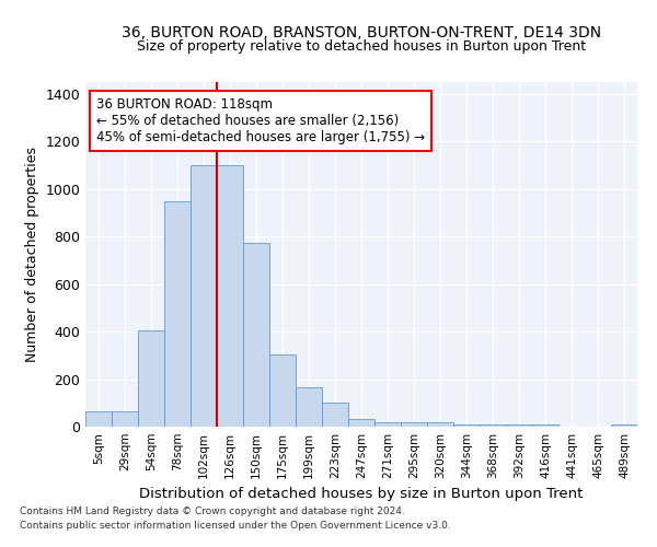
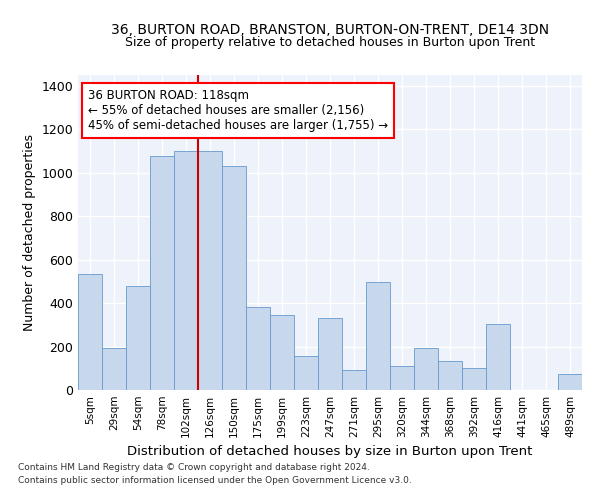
5sqm: 65 -> 535
29sqm: 65 -> 195
54sqm: 405 -> 480
78sqm: 950 -> 1075
150sqm: 775 -> 1030
175sqm: 305 -> 380
199sqm: 165 -> 345
223sqm: 100 -> 155
247sqm: 33 -> 330
271sqm: 17 -> 90
295sqm: 17 -> 495
320sqm: 17 -> 110
344sqm: 8 -> 195
368sqm: 8 -> 135
392sqm: 8 -> 100
416sqm: 8 -> 305
489sqm: 8 -> 75
